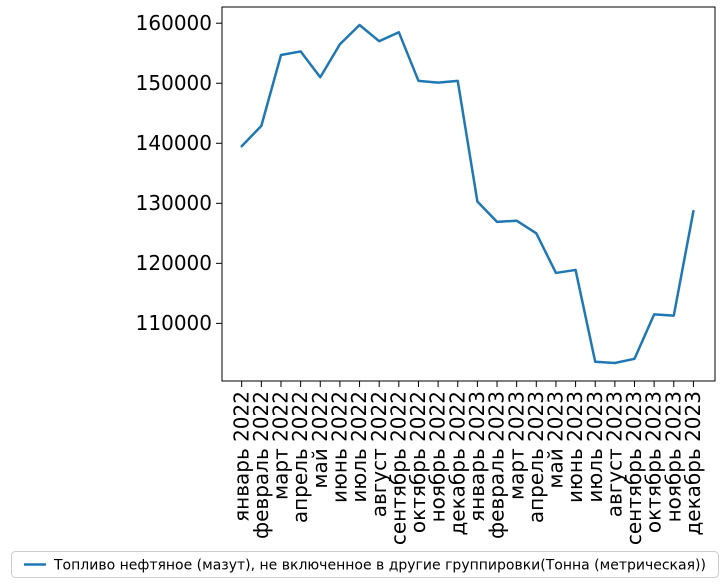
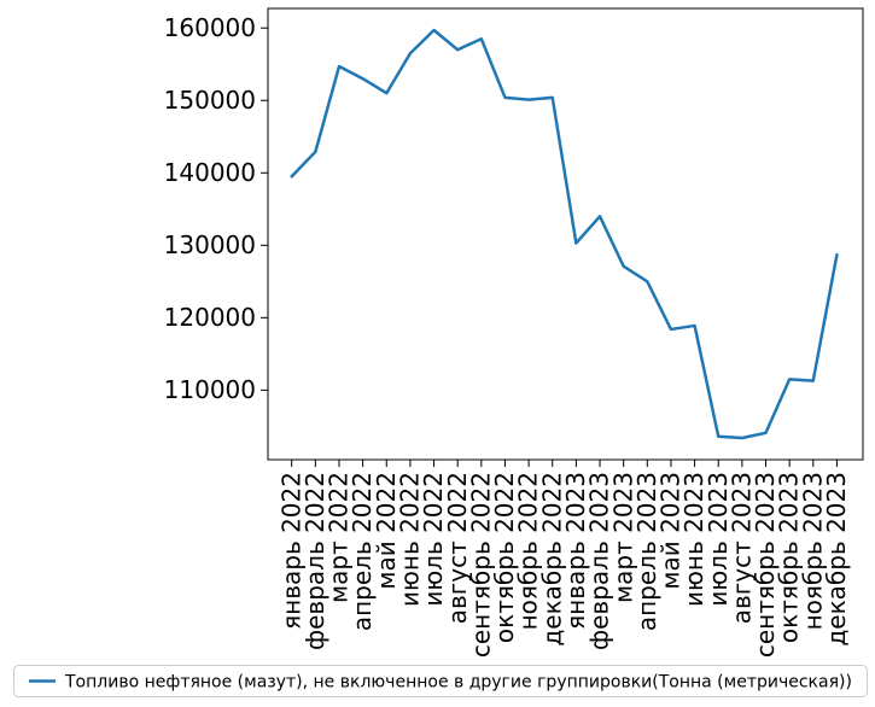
апрель 2022: 155000 -> 153000
февраль 2023: 127000 -> 134000
